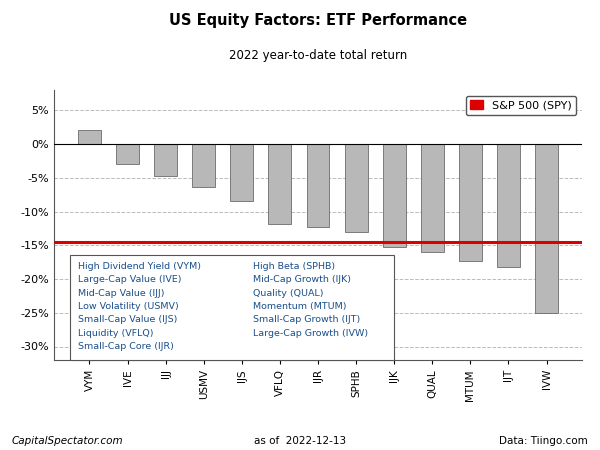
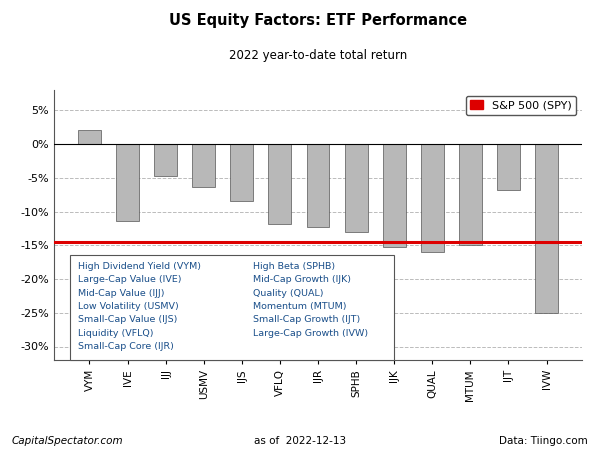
IVE: -3.0% -> -11.4%
MTUM: -17.3% -> -15.0%
IJT: -18.2% -> -6.8%
